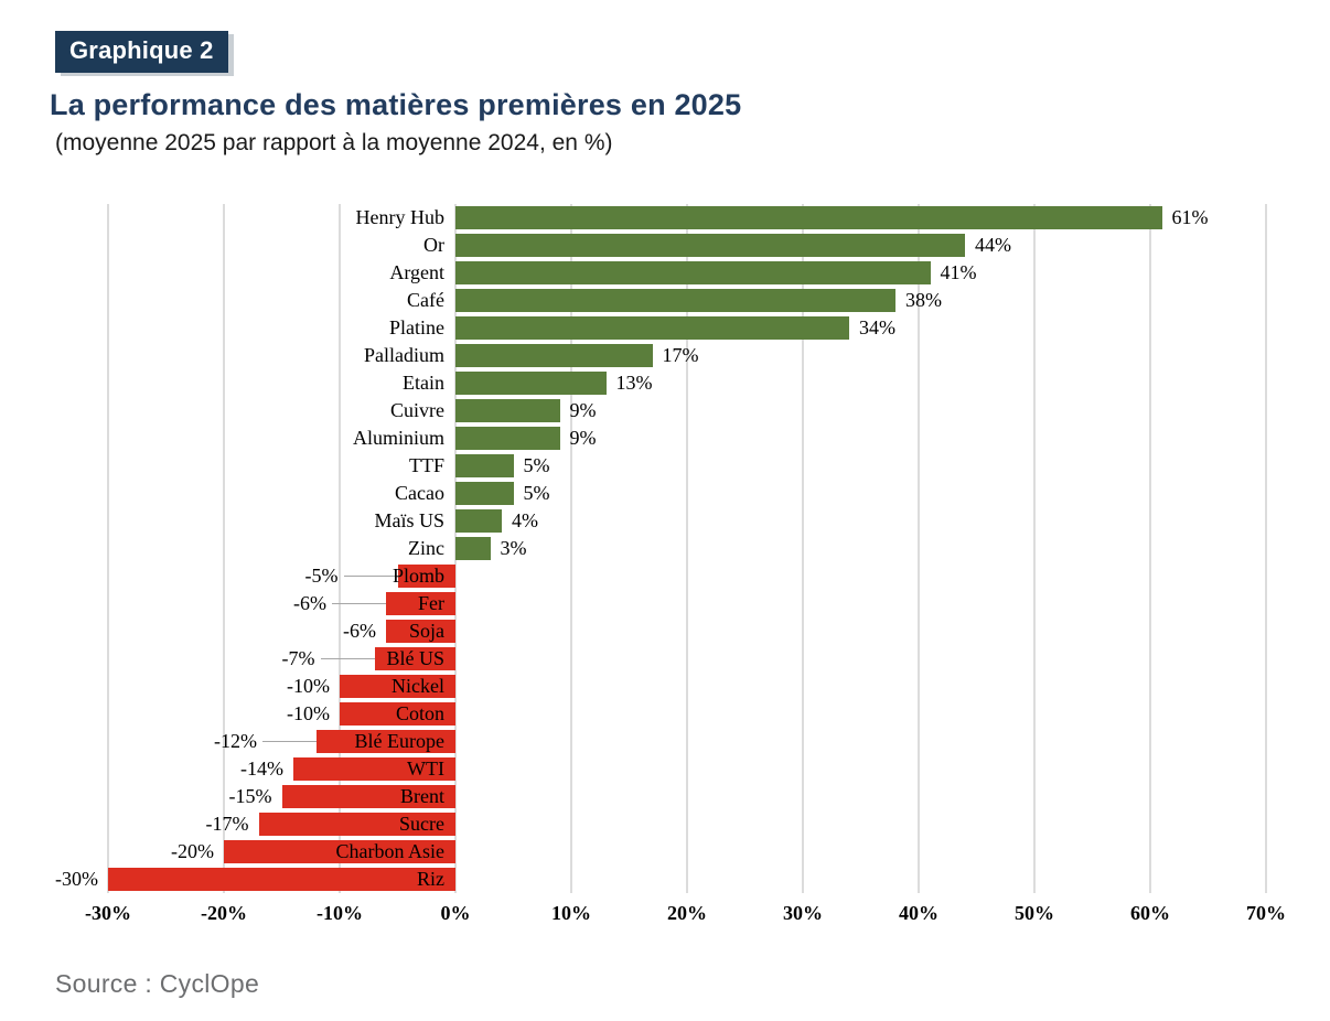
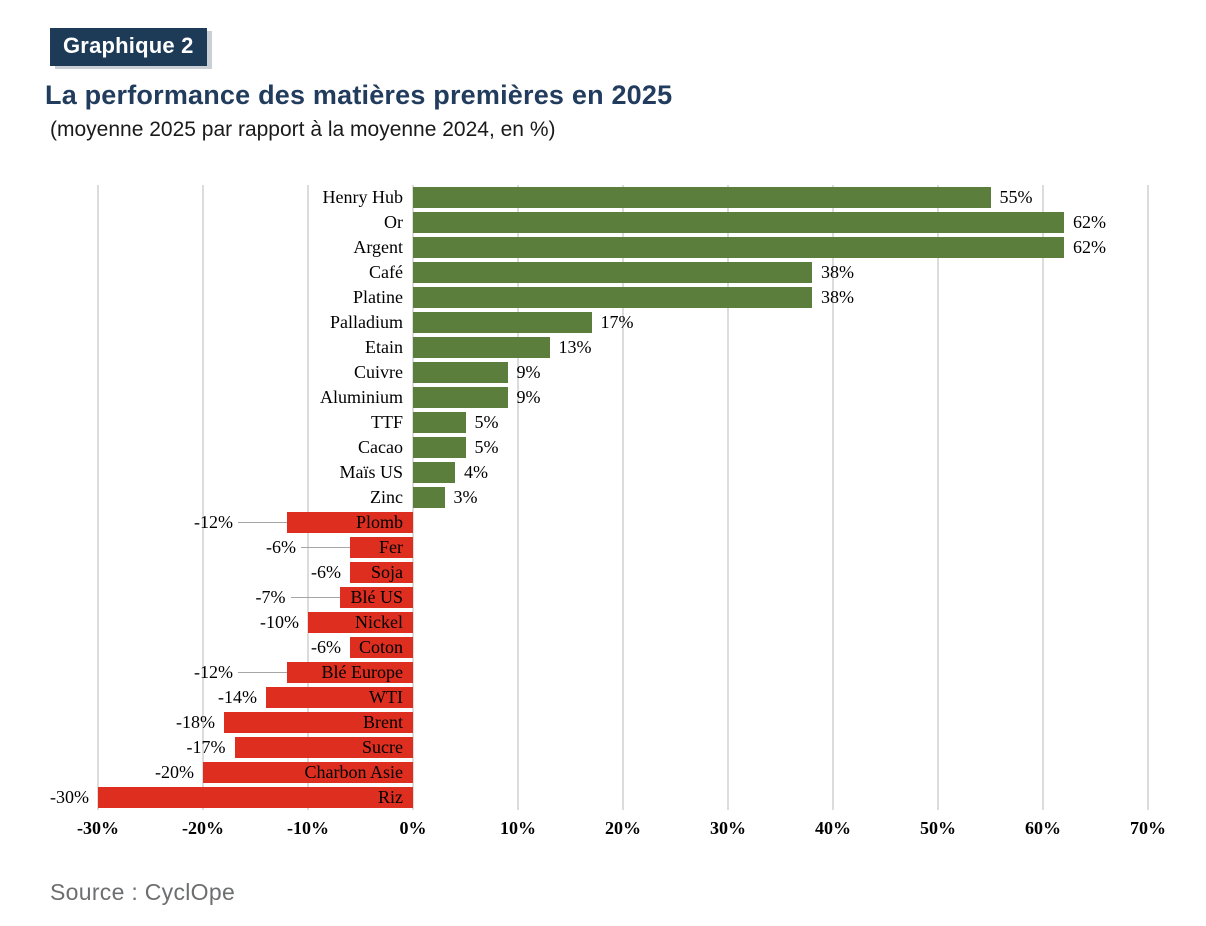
Henry Hub: 61% -> 55%
Or: 44% -> 62%
Argent: 41% -> 62%
Platine: 34% -> 38%
Plomb: -5% -> -12%
Coton: -10% -> -6%
Brent: -15% -> -18%
